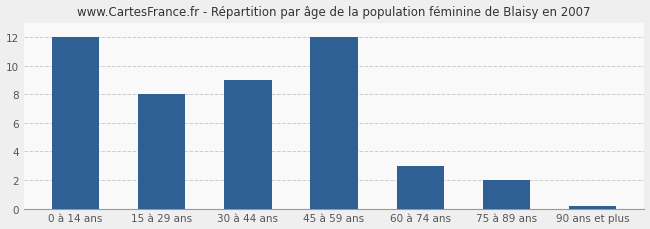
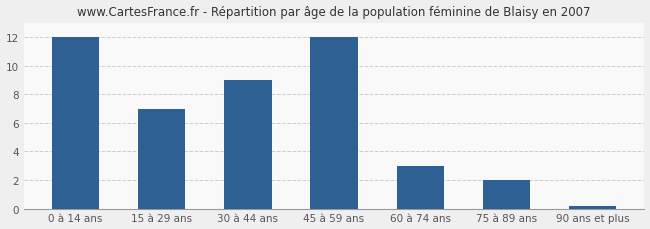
15 à 29 ans: 8.0 -> 7.0
